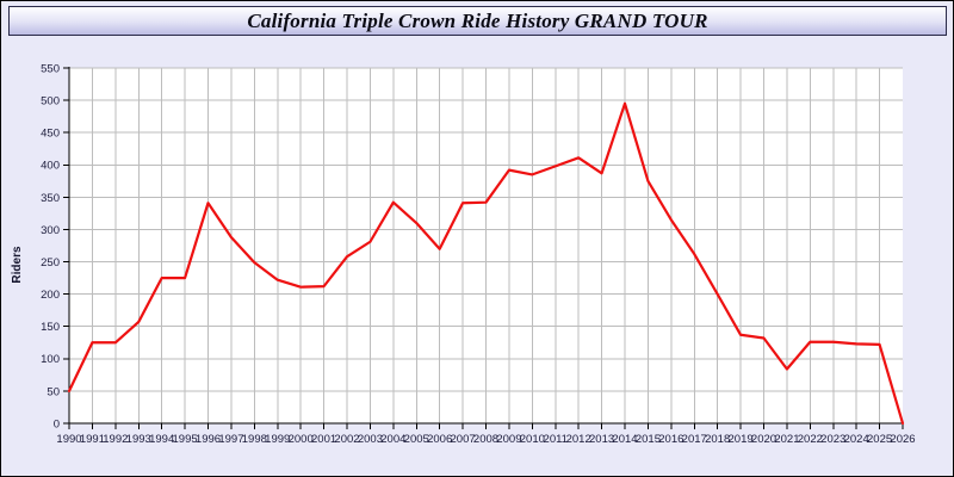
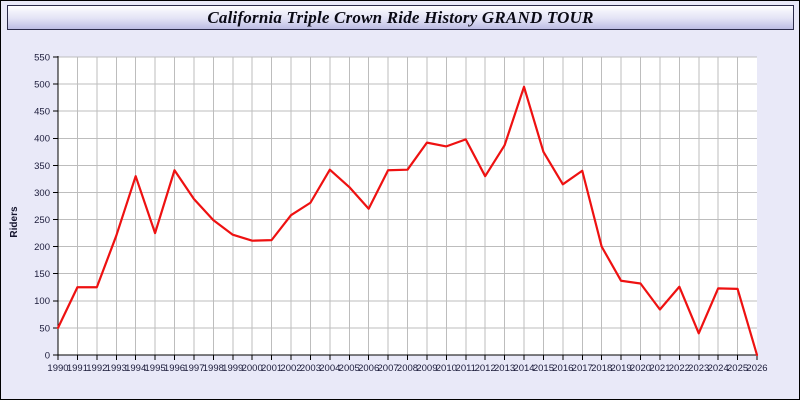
1993: 160 -> 220
1994: 220 -> 330
2012: 410 -> 330
2017: 260 -> 340
2023: 130 -> 40
